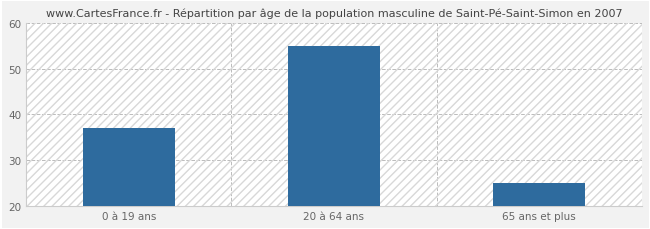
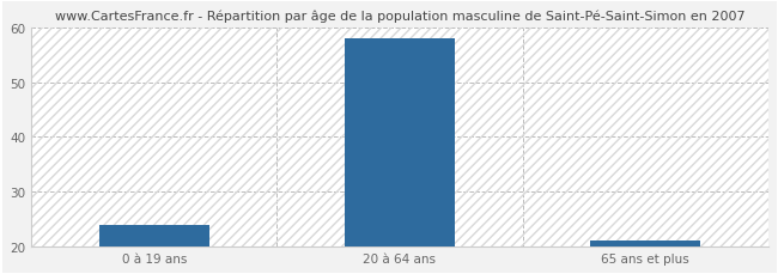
0 à 19 ans: 37 -> 24
20 à 64 ans: 55 -> 58
65 ans et plus: 25 -> 21
